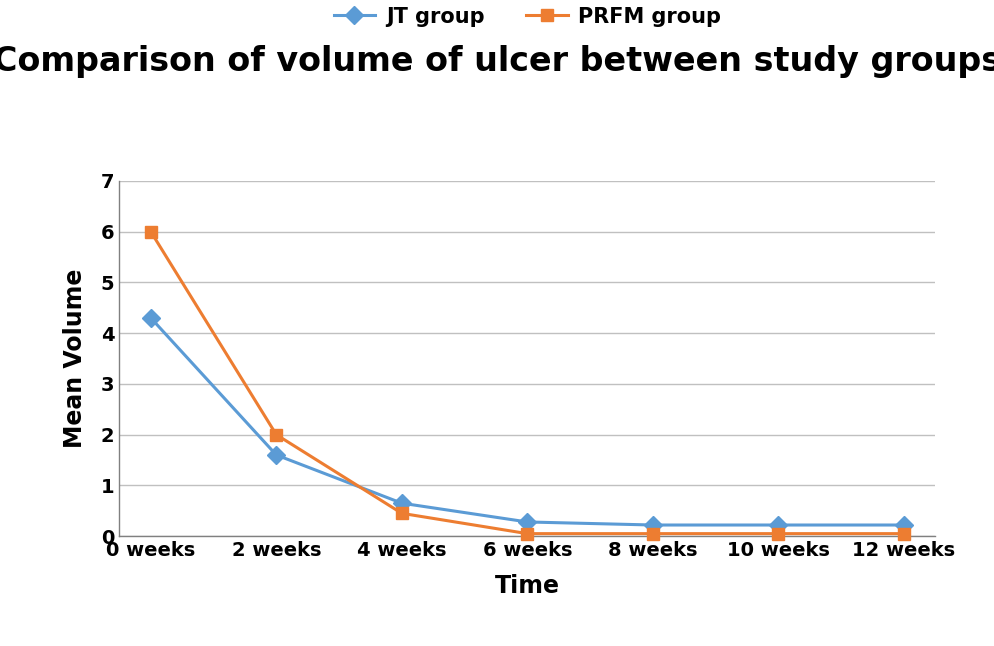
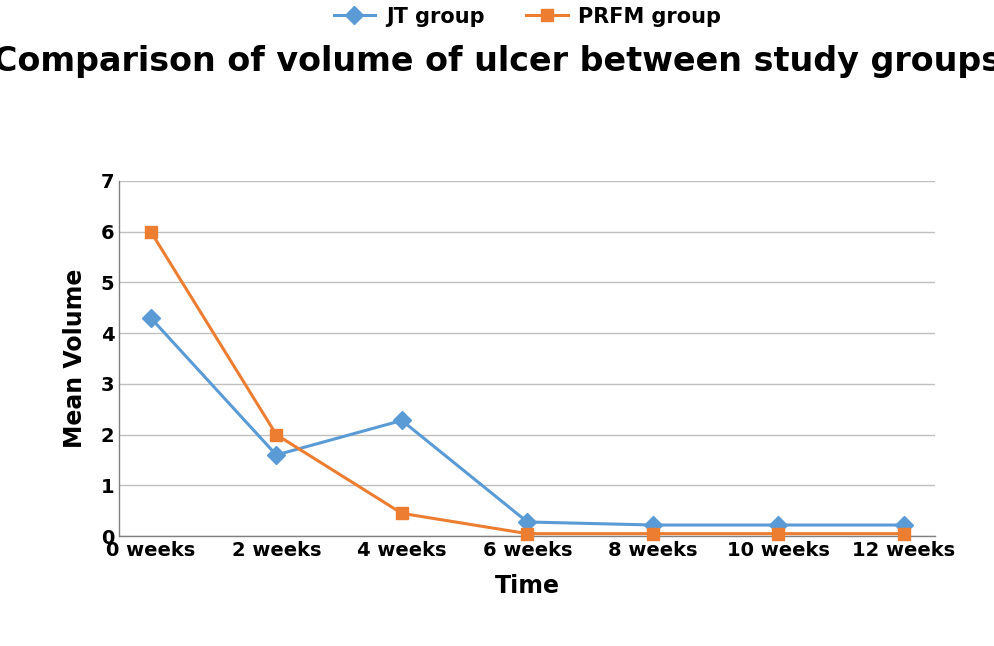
JT group/4 weeks: 0.65 -> 2.28
